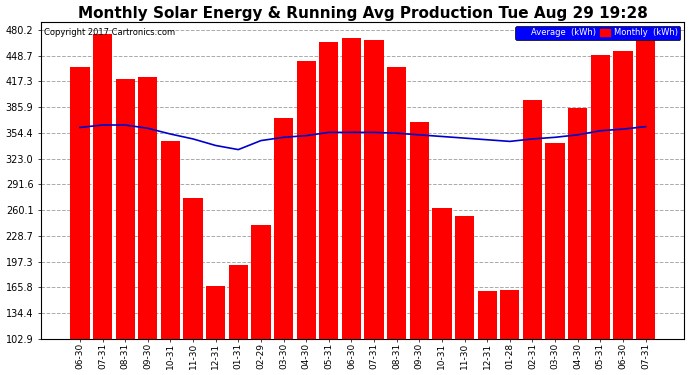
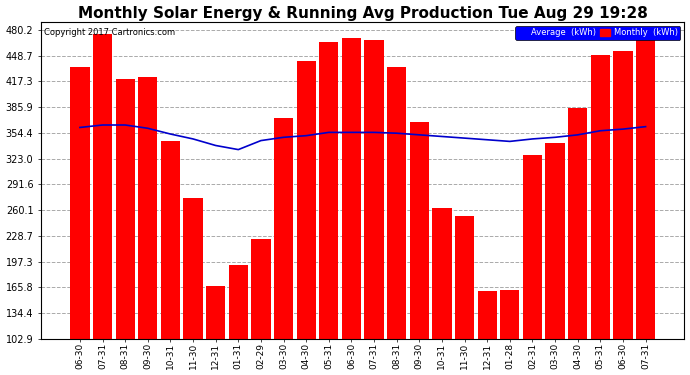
Monthly (kWh)/02-29: 242 -> 225
Monthly (kWh)/02-31: 394 -> 328
